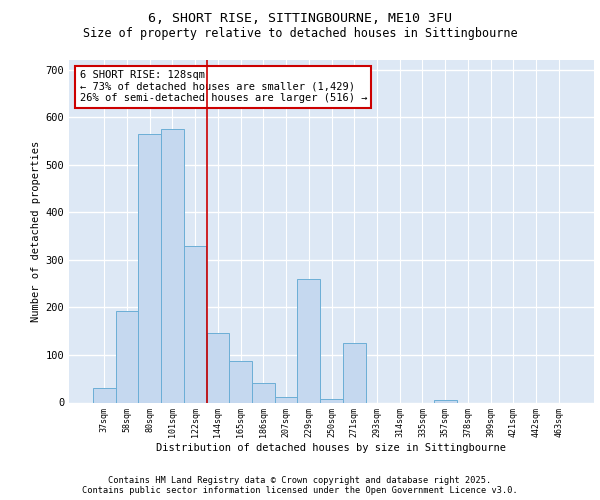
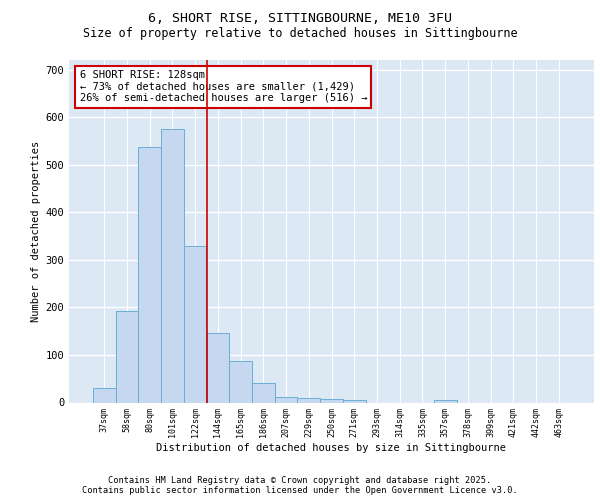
80sqm: 565 -> 537
229sqm: 260 -> 10
271sqm: 125 -> 5
